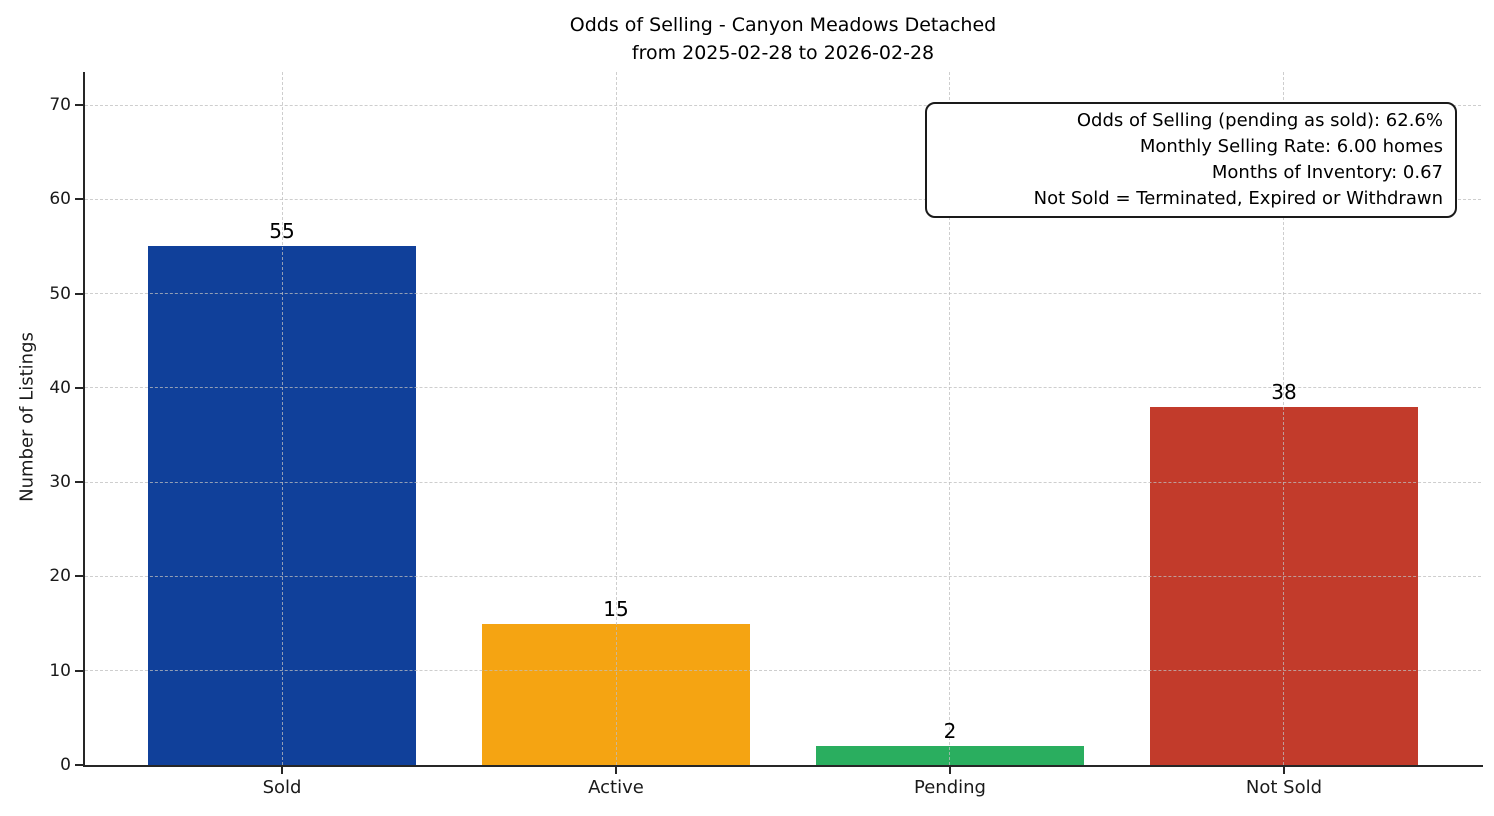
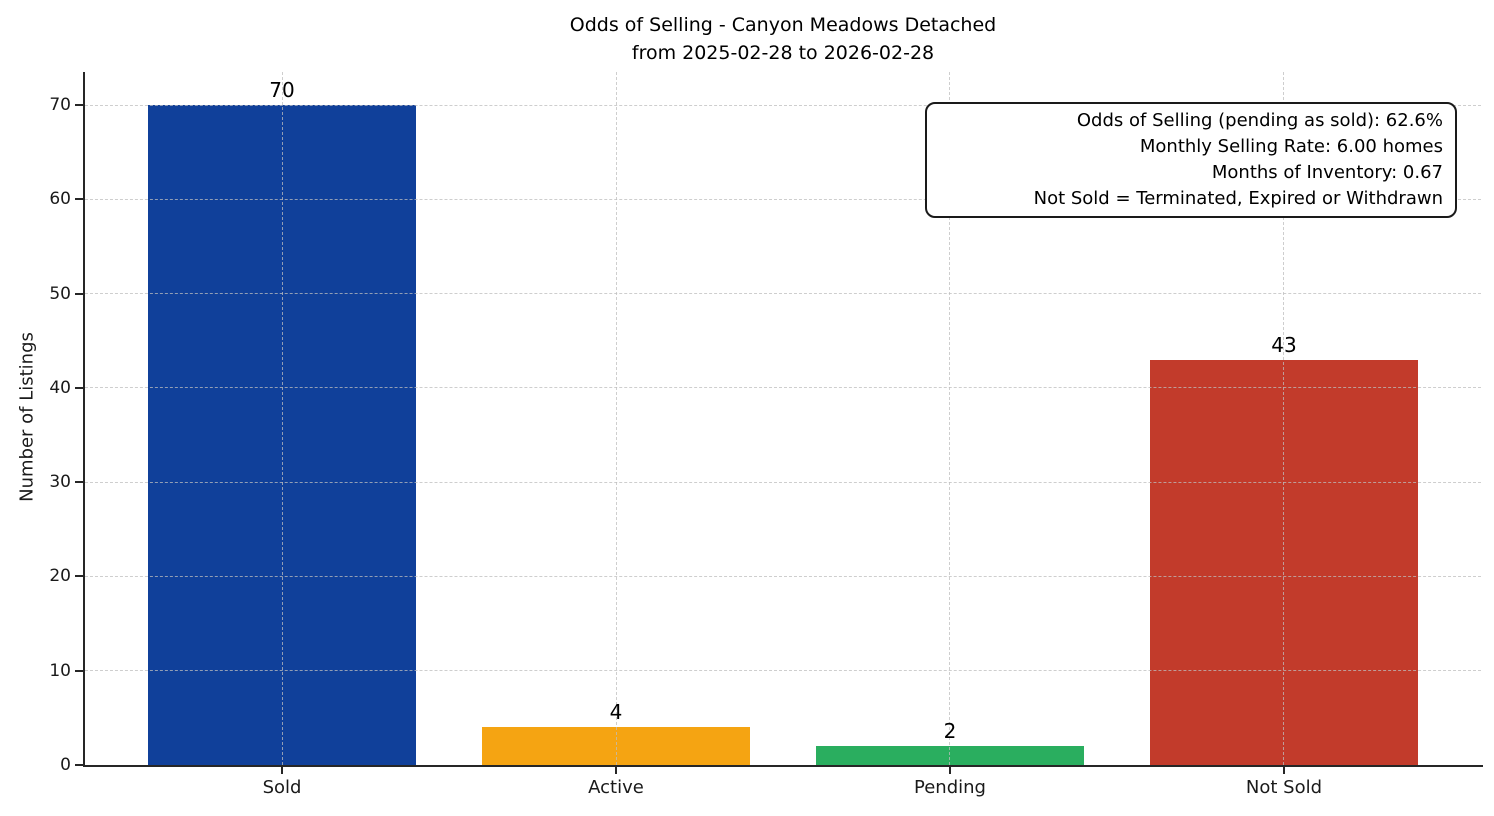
Sold: 55 -> 70
Active: 15 -> 4
Not Sold: 38 -> 43
